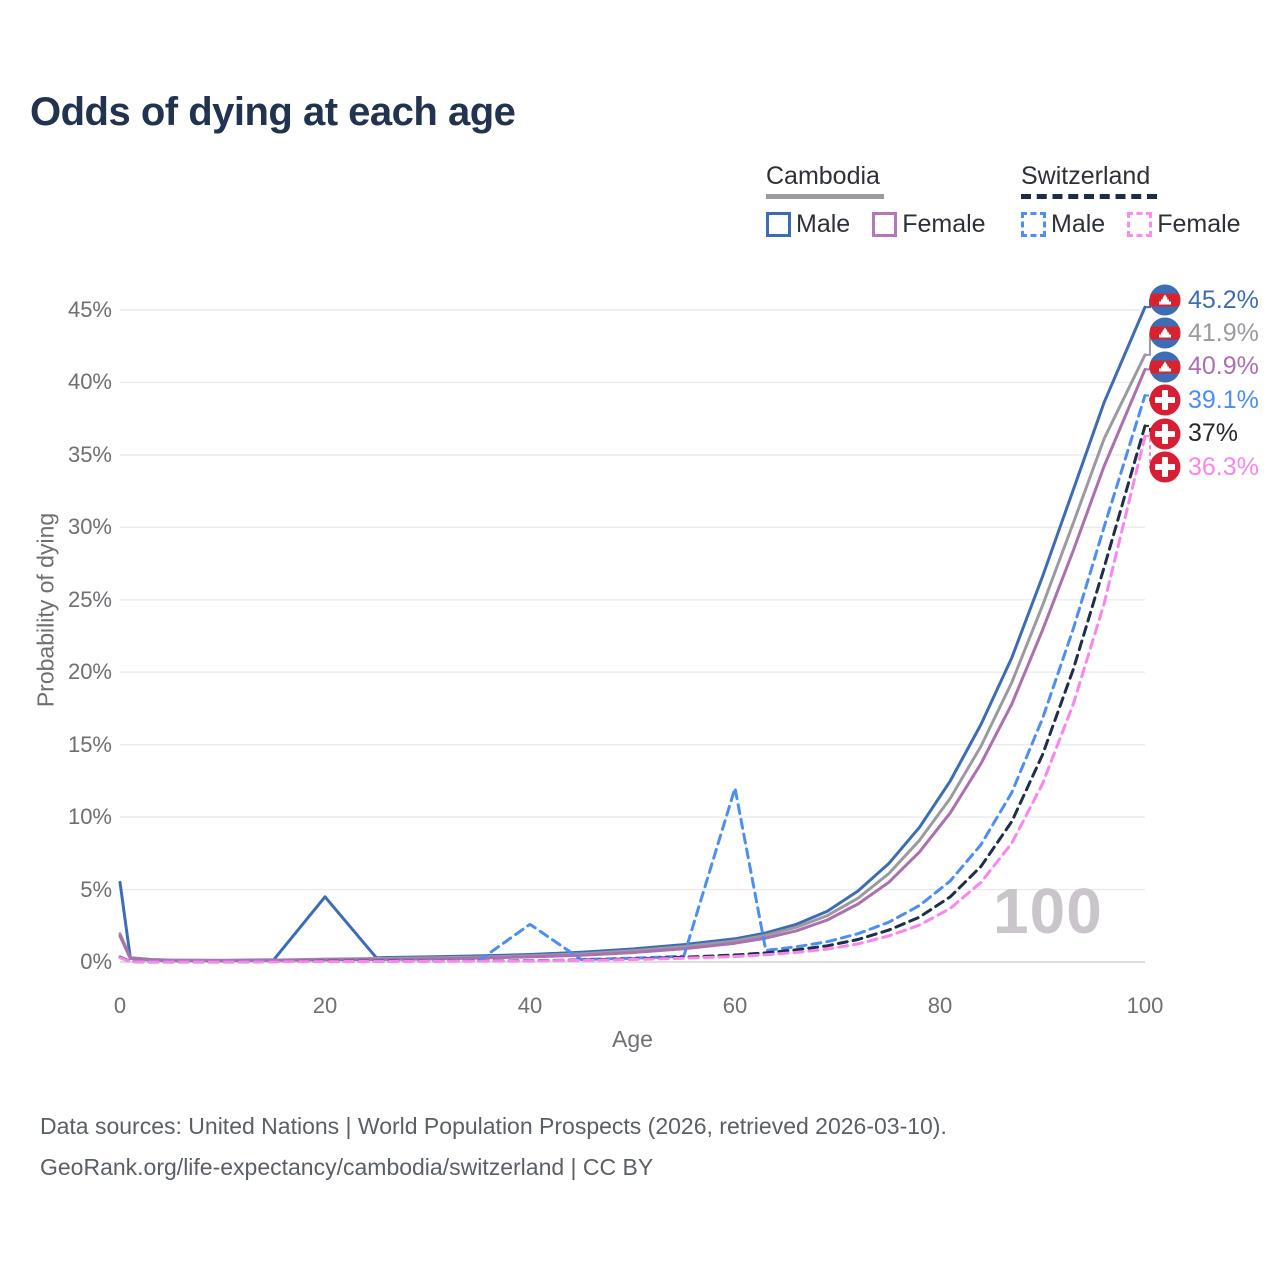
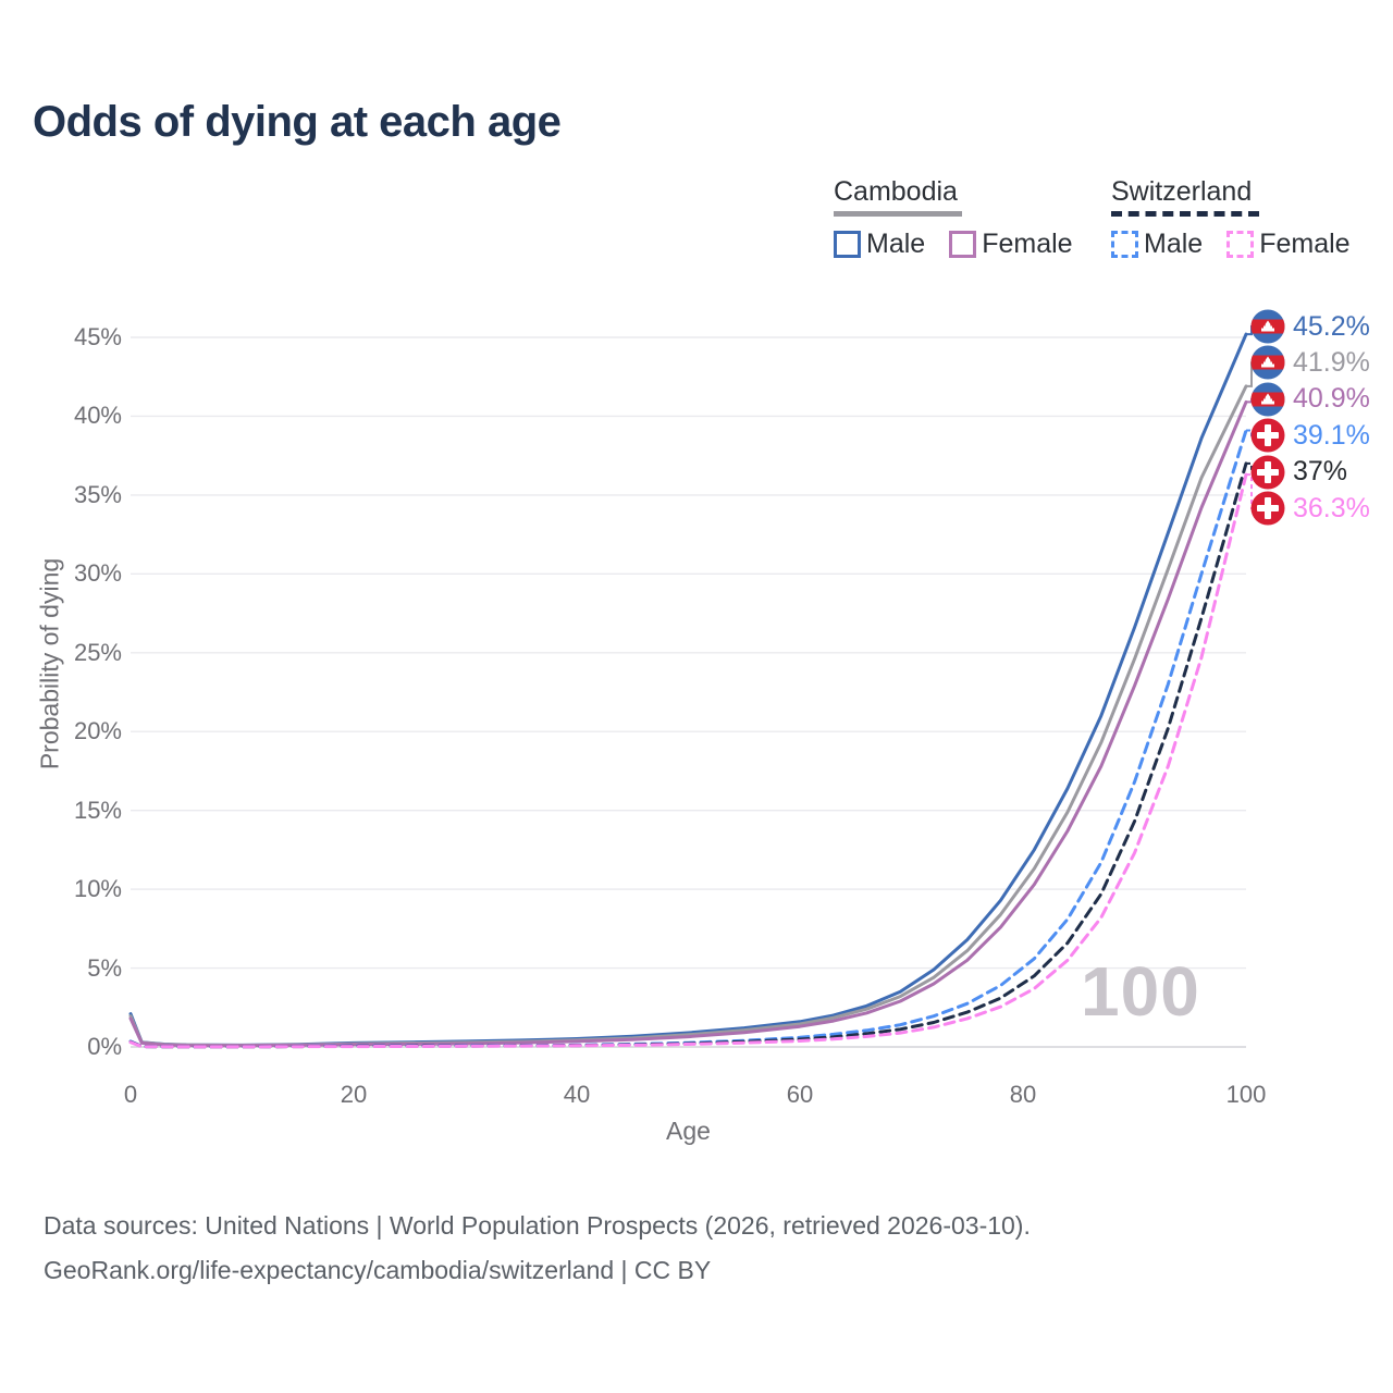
Cambodia Male/0: 5.5% -> 2.1%
Cambodia Male/20: 4.5% -> 0.2%
Switzerland Male/40: 2.6% -> 0.1%
Switzerland Male/60: 12.0% -> 0.6%
